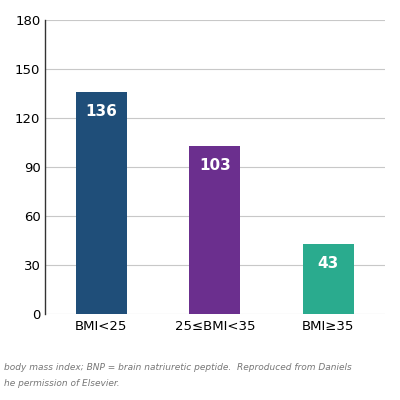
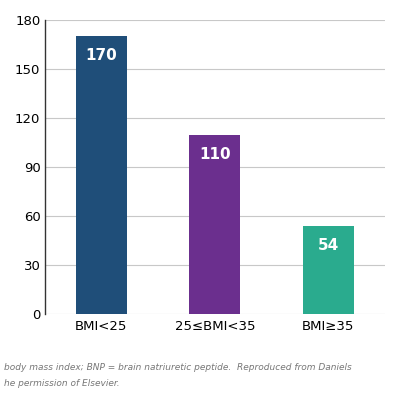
BMI<25: 136 -> 170
25≤BMI<35: 103 -> 110
BMI≥35: 43 -> 54
